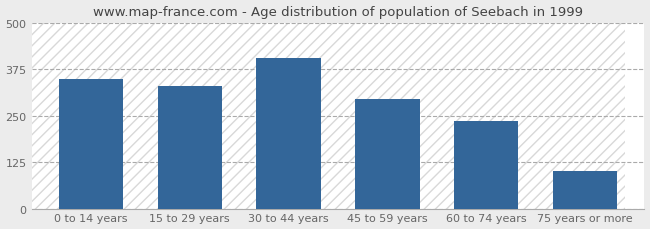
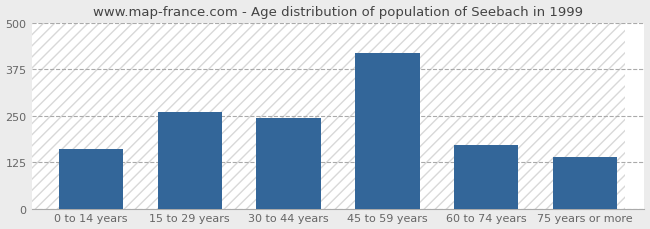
0 to 14 years: 350 -> 160
15 to 29 years: 330 -> 260
30 to 44 years: 405 -> 245
45 to 59 years: 295 -> 420
60 to 74 years: 235 -> 170
75 years or more: 100 -> 140
